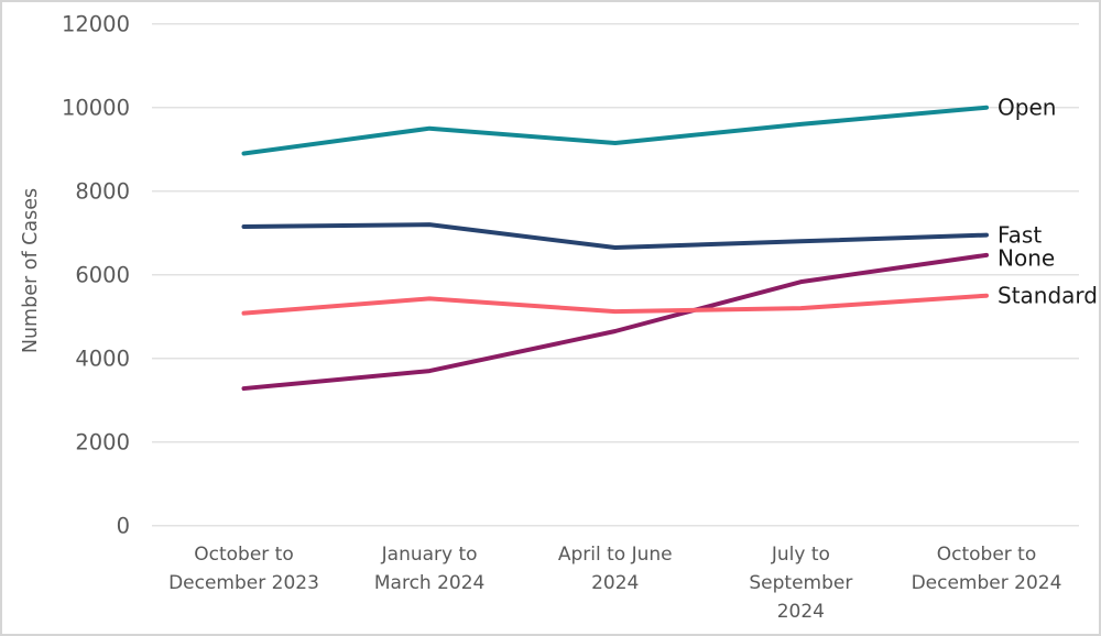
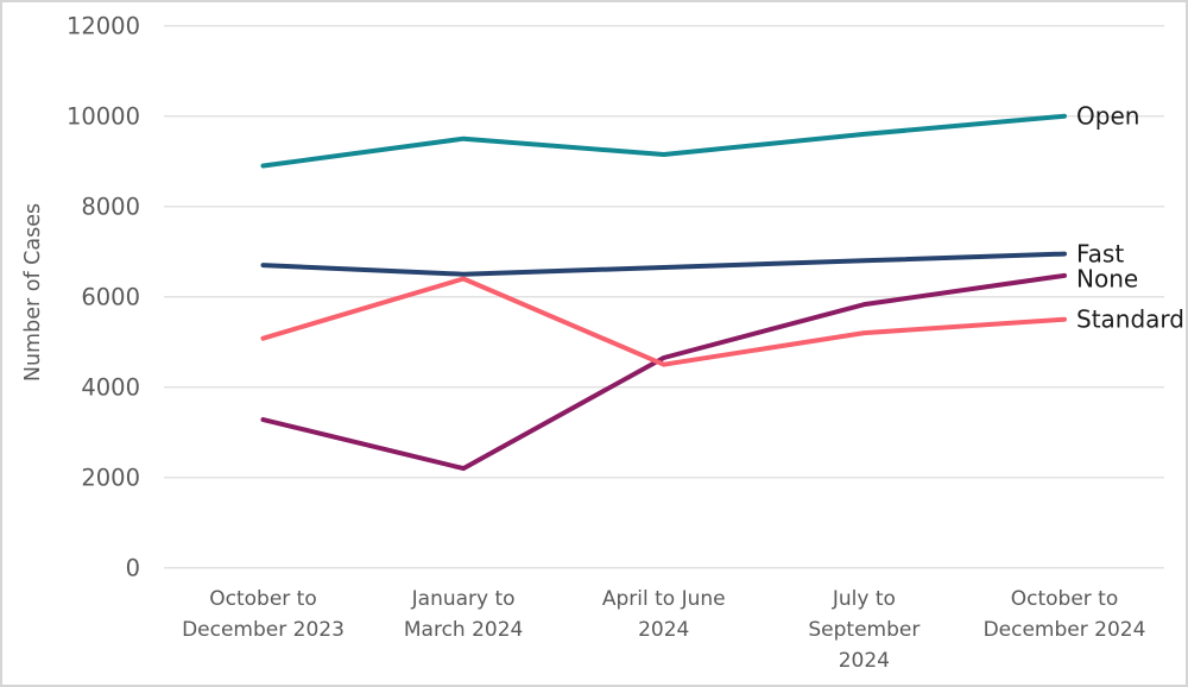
Fast/October to December 2023: 7200 -> 6700
Fast/January to March 2024: 7200 -> 6500
None/January to March 2024: 3700 -> 2200
Standard/January to March 2024: 5400 -> 6400
Standard/April to June 2024: 5100 -> 4500
